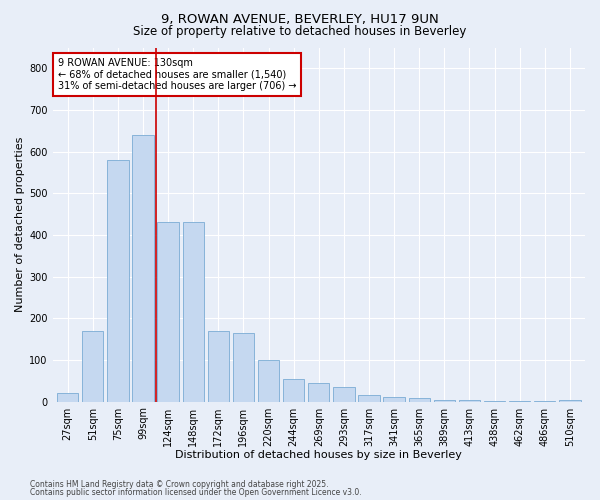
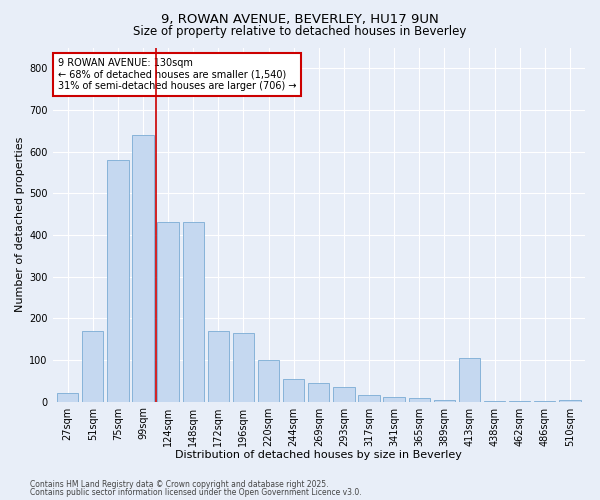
413sqm: 3 -> 105
